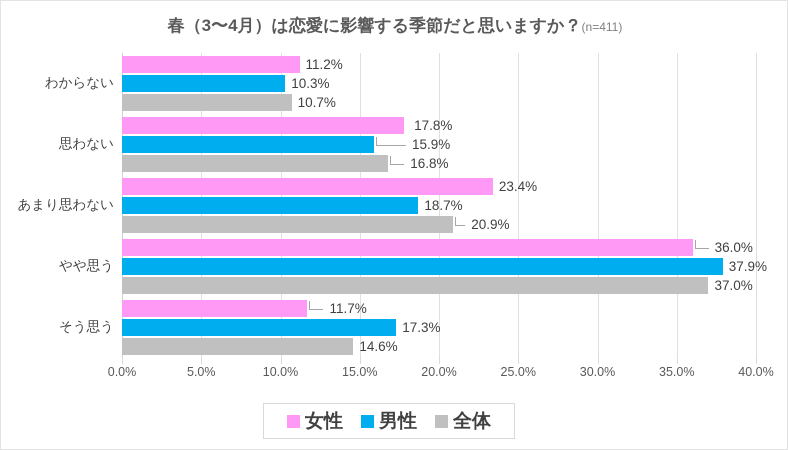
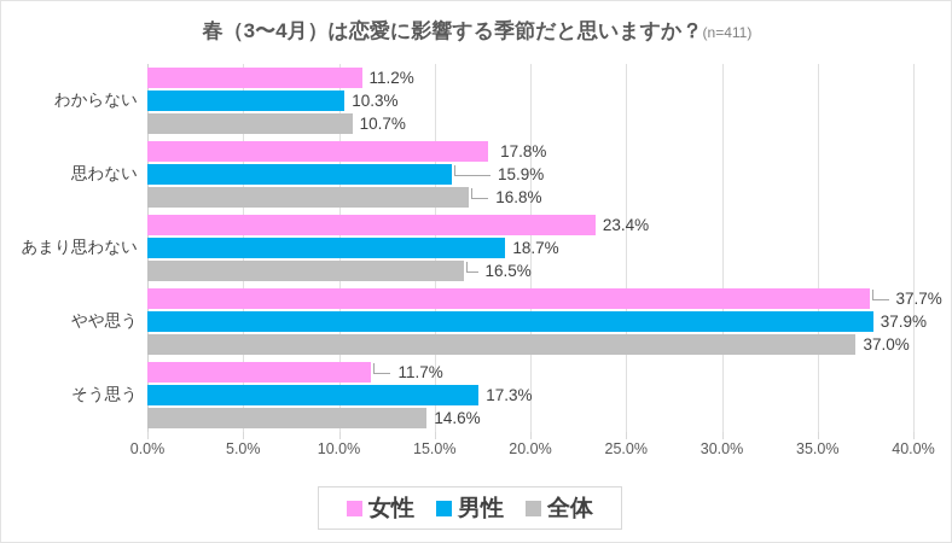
全体/あまり思わない: 20.9% -> 16.5%
女性/やや思う: 36.0% -> 37.7%
